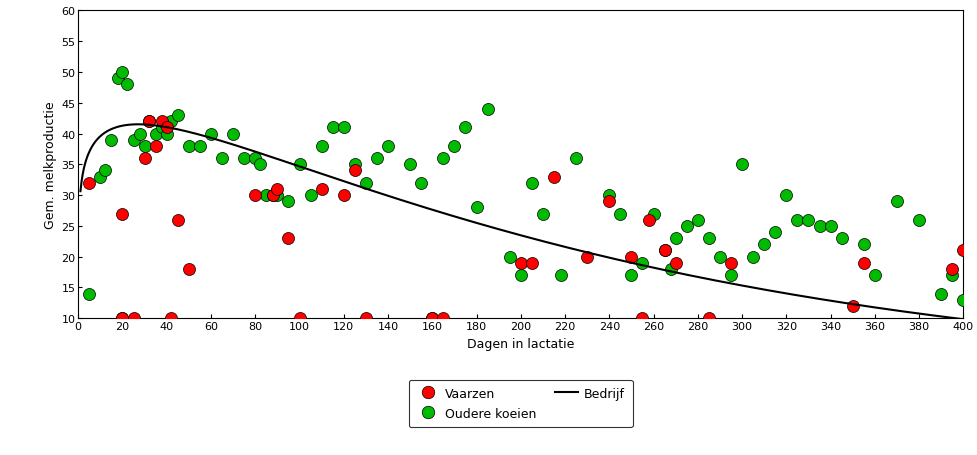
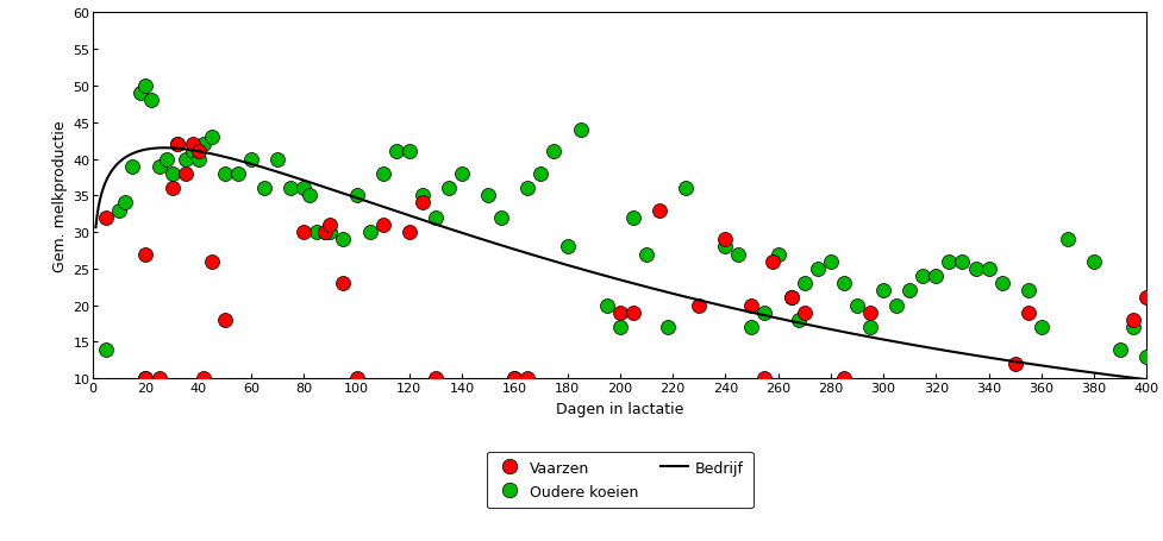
Oudere koeien/240: 30 -> 28
Oudere koeien/300: 35 -> 22
Oudere koeien/320: 30 -> 24
